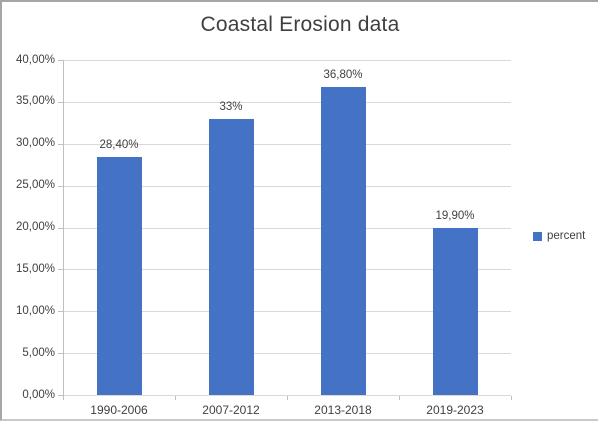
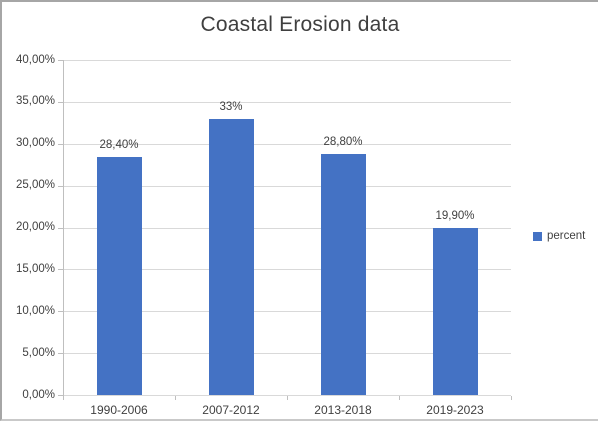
2013-2018: 36,80% -> 28,80%
